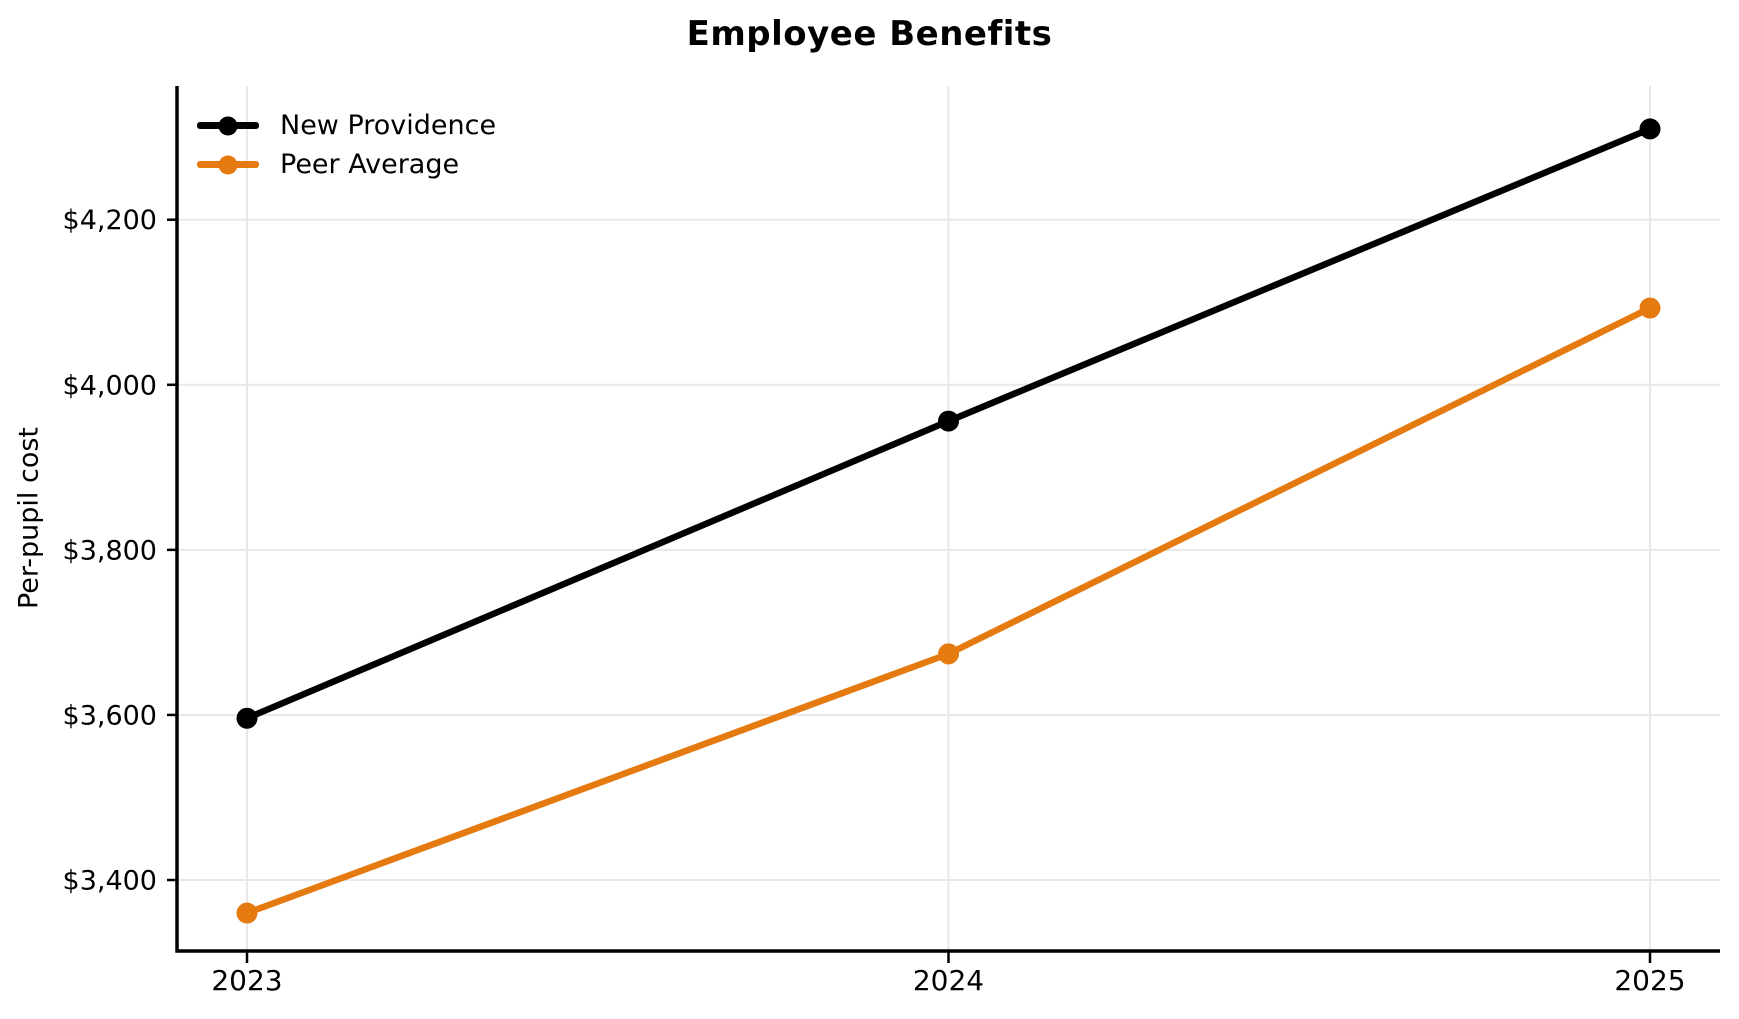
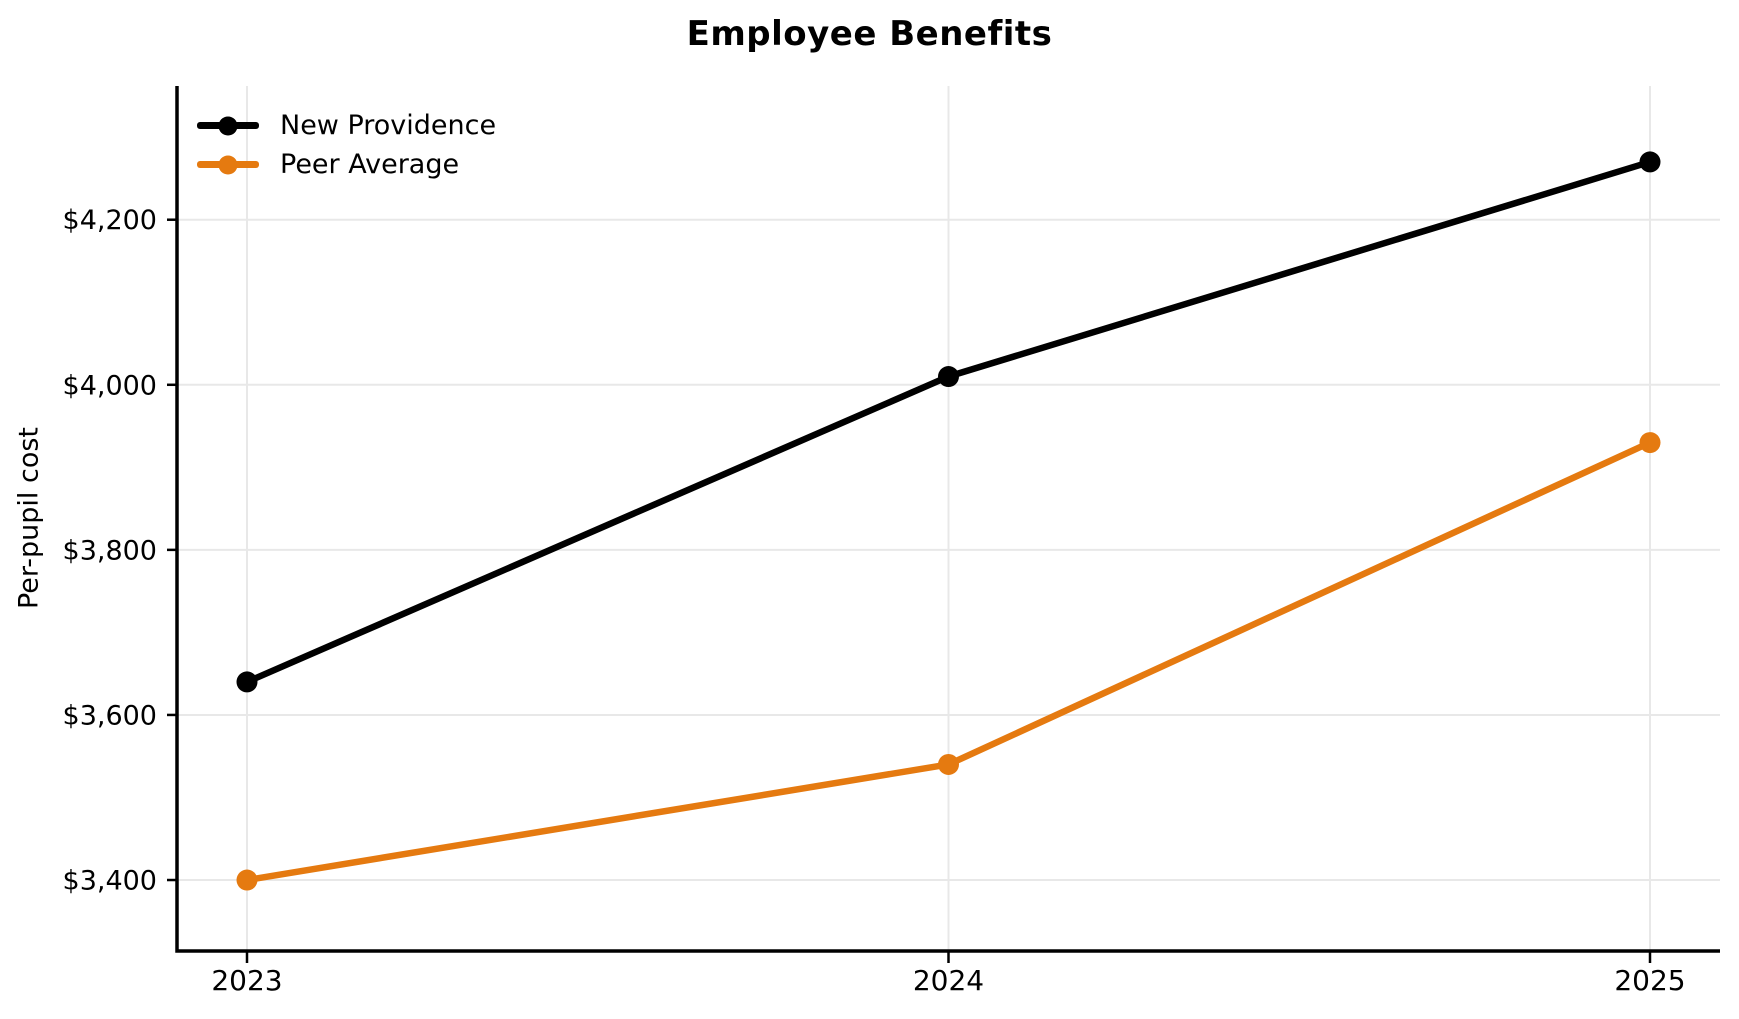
New Providence/2023: $3600 -> $3640
Peer Average/2023: $3360 -> $3400
New Providence/2024: $3960 -> $4010
Peer Average/2024: $3670 -> $3540
New Providence/2025: $4310 -> $4270
Peer Average/2025: $4090 -> $3930
